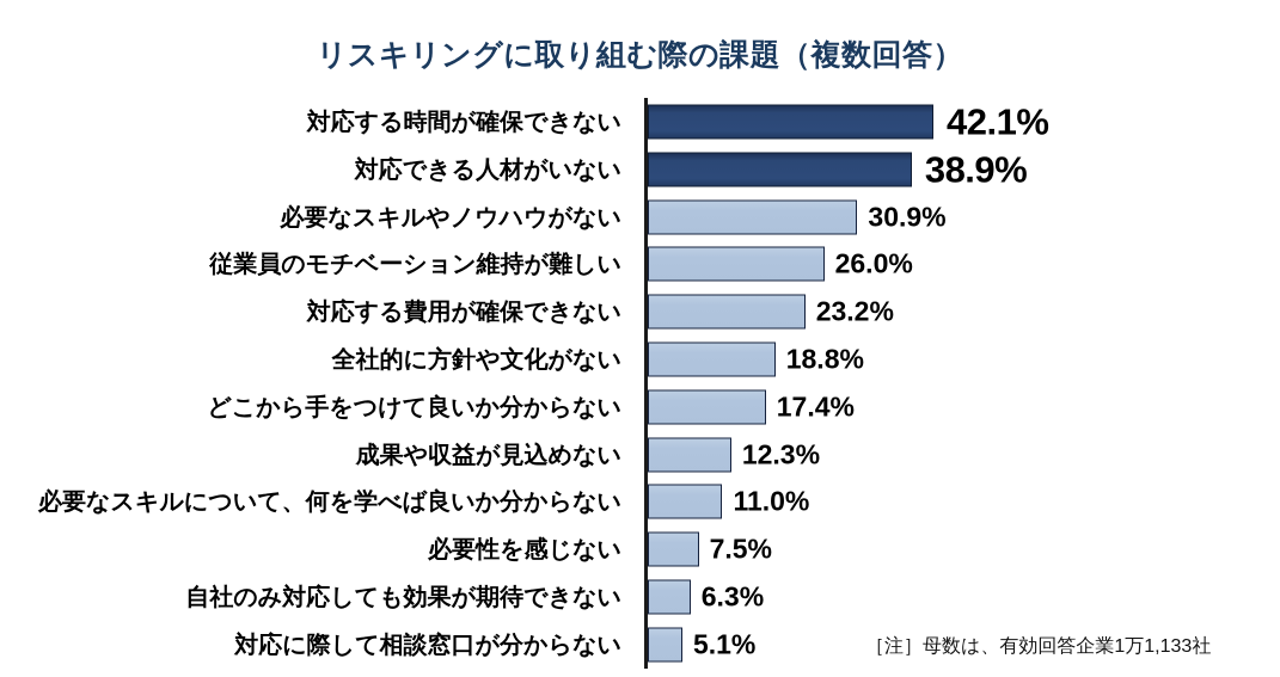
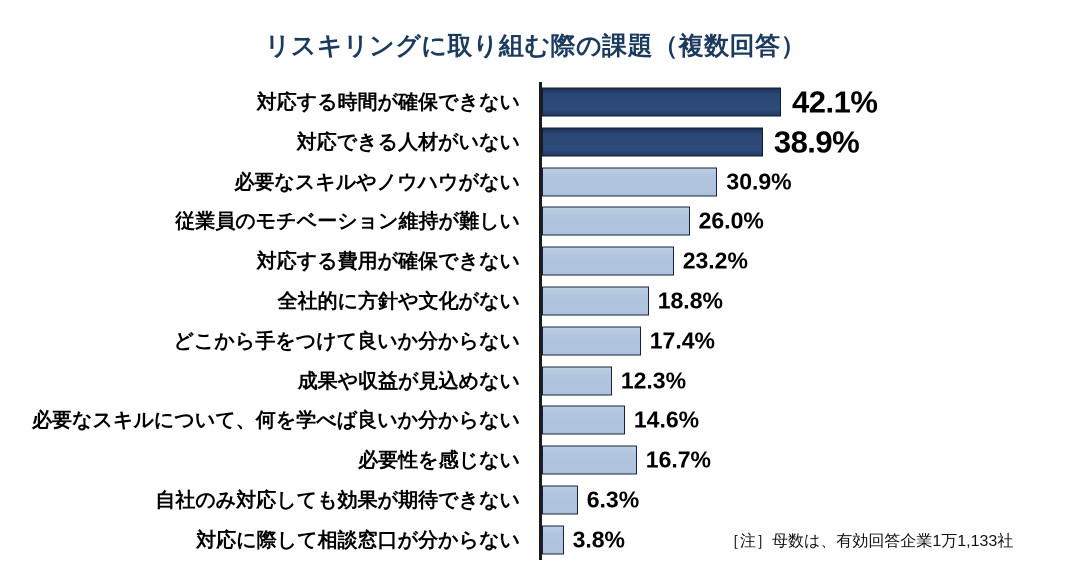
必要なスキルについて、何を学べば良いか分からない: 11.0% -> 14.6%
必要性を感じない: 7.5% -> 16.7%
対応に際して相談窓口が分からない: 5.1% -> 3.8%
